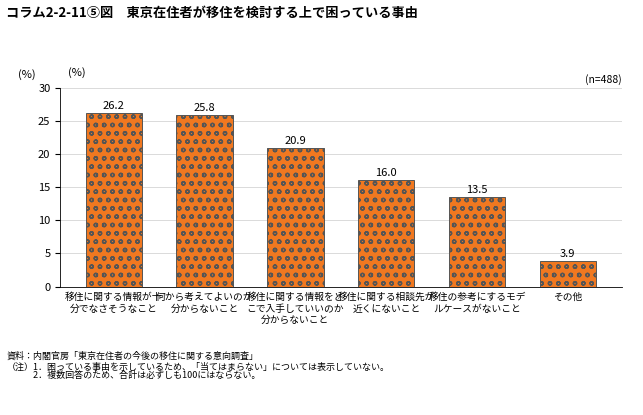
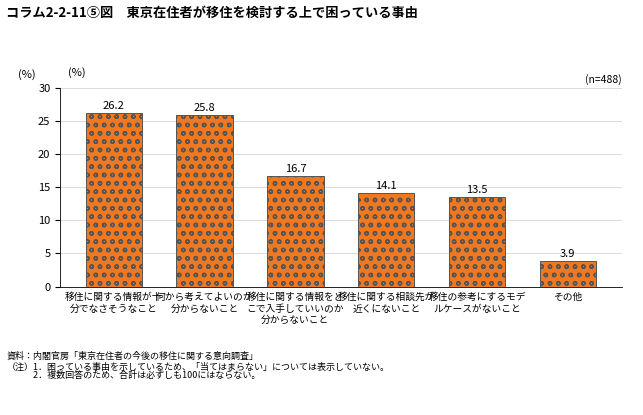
移住に関する情報をど こで入手していいのか 分からないこと: 20.9 -> 16.7
移住に関する相談先が 近くにないこと: 16.0 -> 14.1
